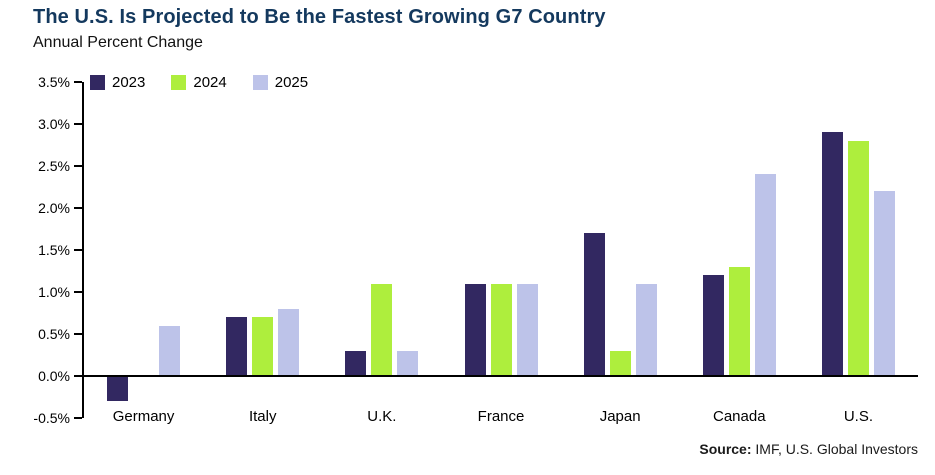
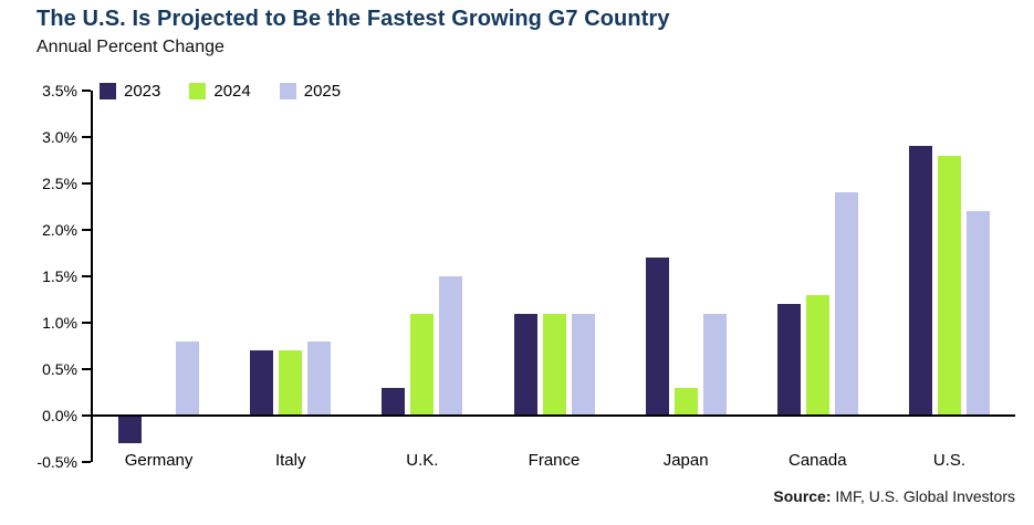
2025/Germany: 0.6% -> 0.8%
2025/U.K.: 0.3% -> 1.5%
